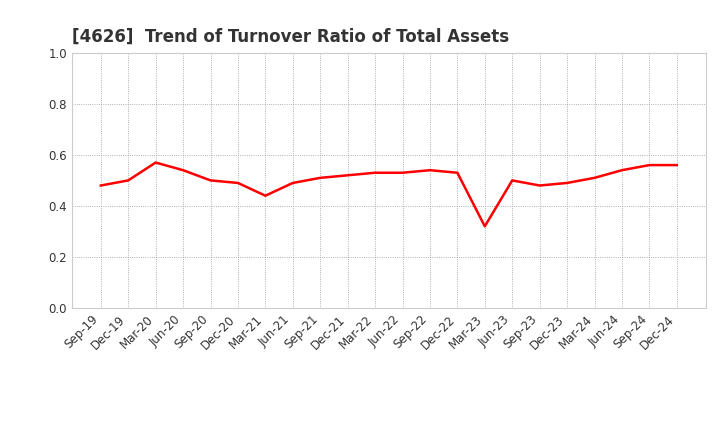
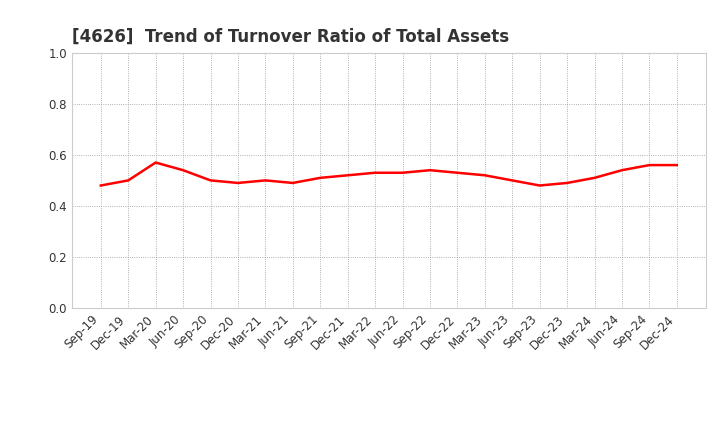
Mar-21: 0.44 -> 0.50
Mar-23: 0.32 -> 0.52
